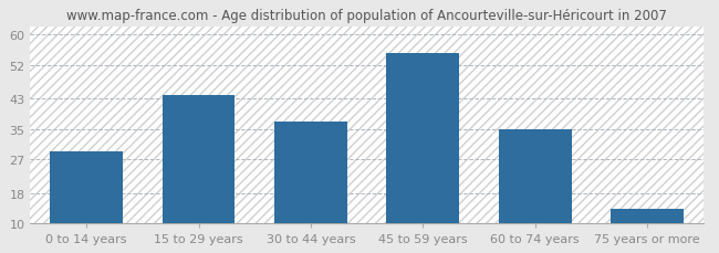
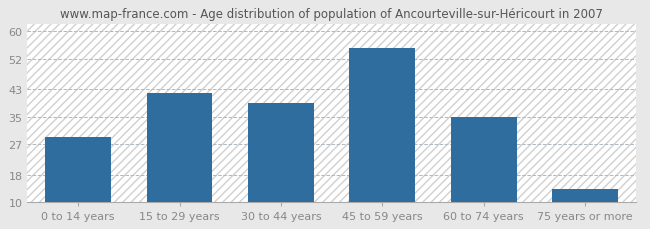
15 to 29 years: 44 -> 42
30 to 44 years: 37 -> 39
